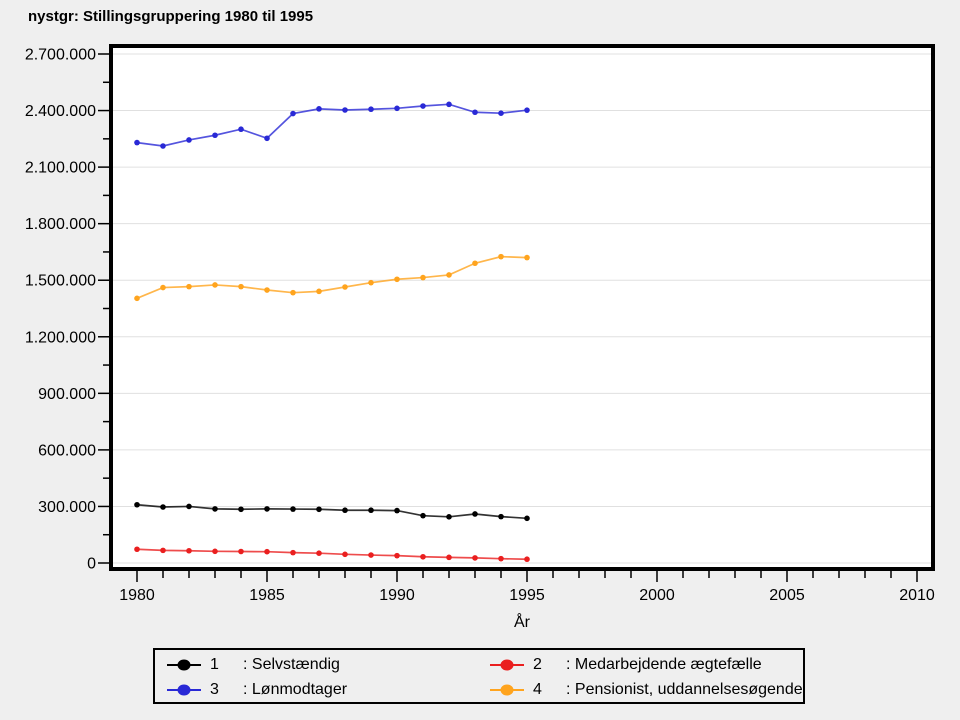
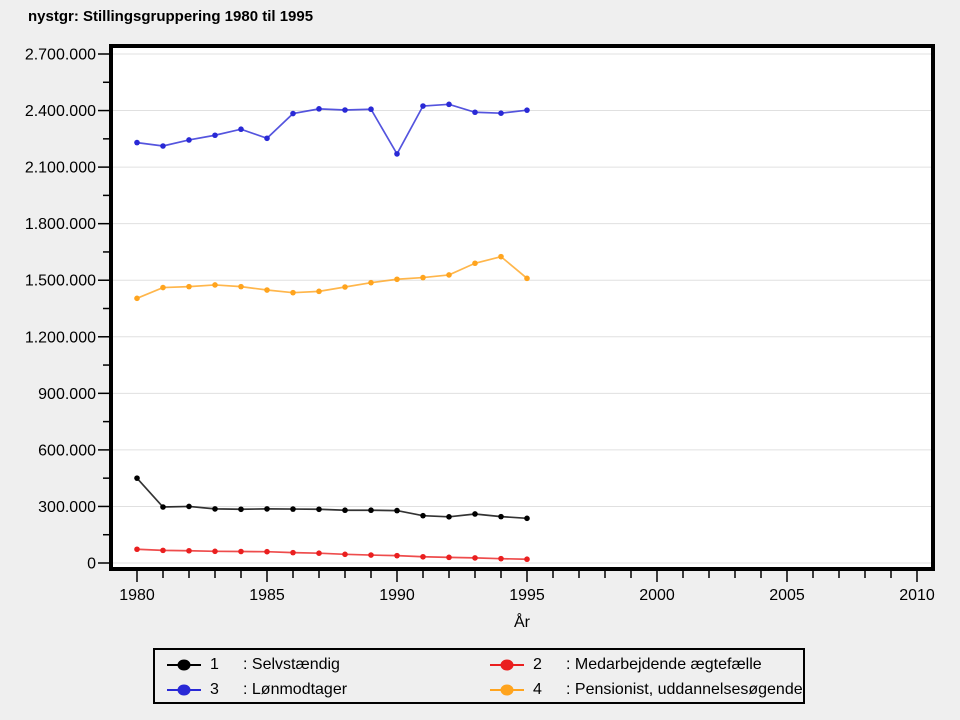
1/1980: 310000 -> 450000
3/1990: 2410000 -> 2170000
4/1995: 1620000 -> 1510000
